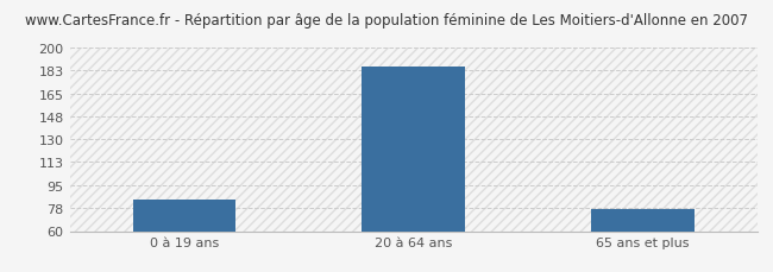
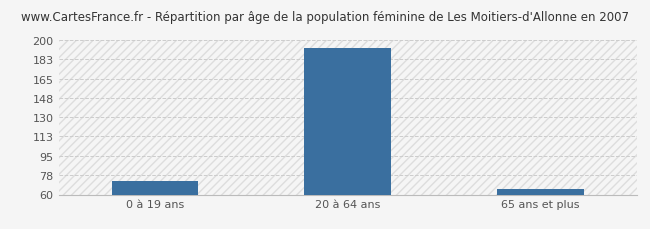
0 à 19 ans: 84 -> 72
20 à 64 ans: 186 -> 193
65 ans et plus: 77 -> 65
